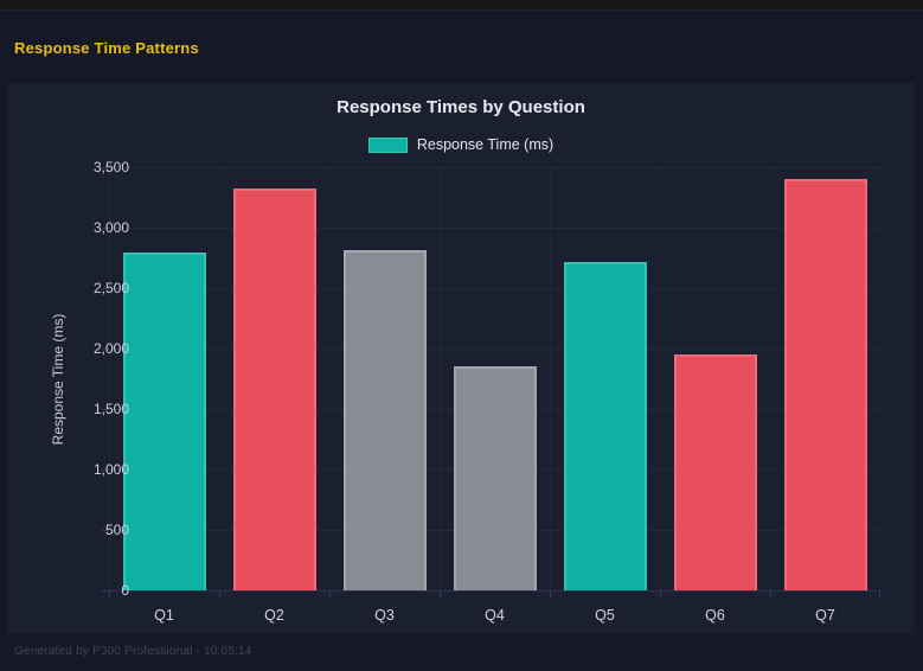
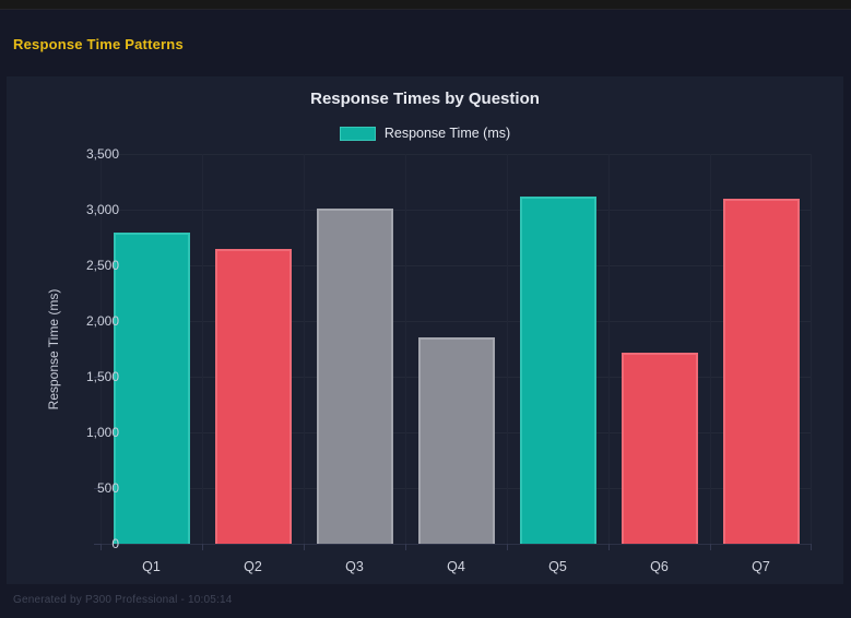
Q2: 3320 -> 2650
Q3: 2810 -> 3010
Q5: 2720 -> 3120
Q6: 1950 -> 1720
Q7: 3400 -> 3100
